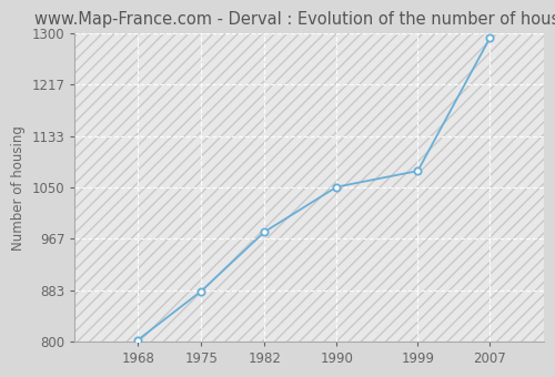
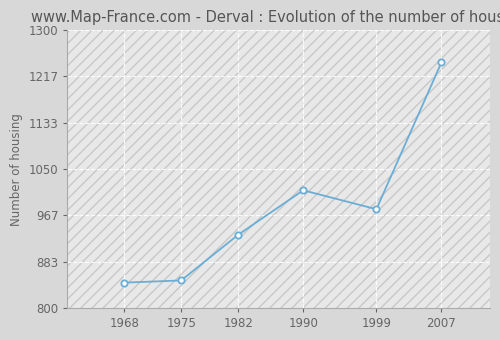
1968: 803 -> 846
1975: 882 -> 850
1982: 978 -> 932
1990: 1051 -> 1012
1999: 1077 -> 978
2007: 1293 -> 1242
